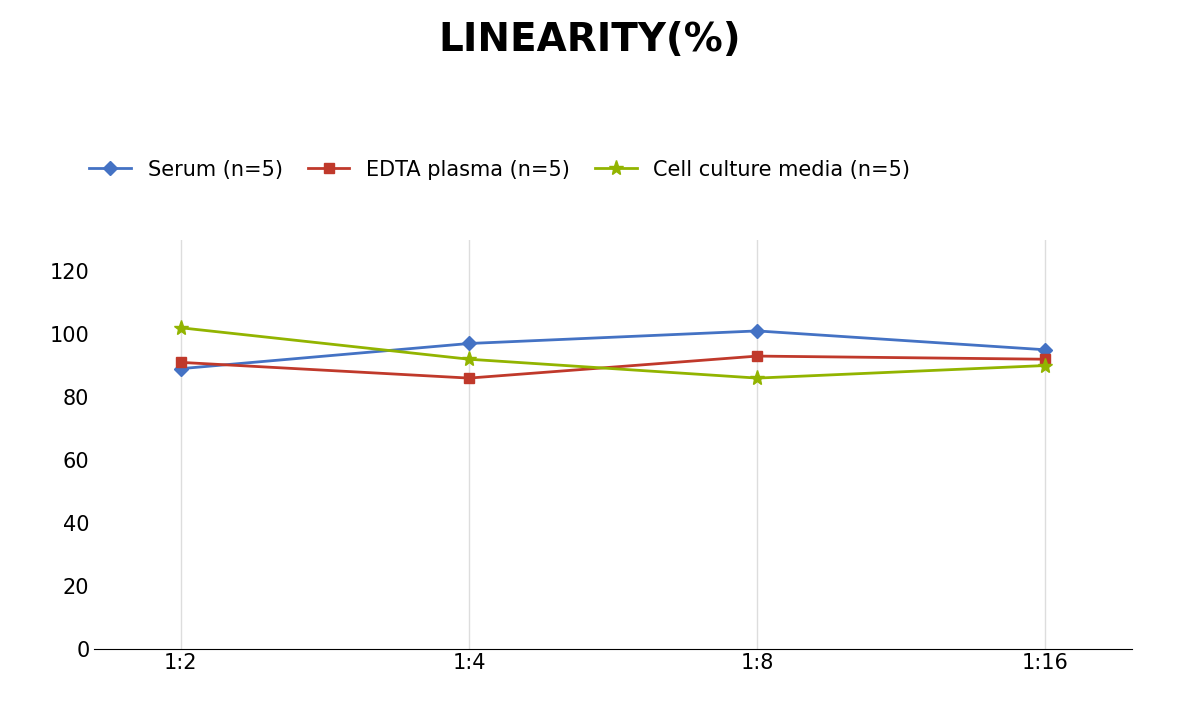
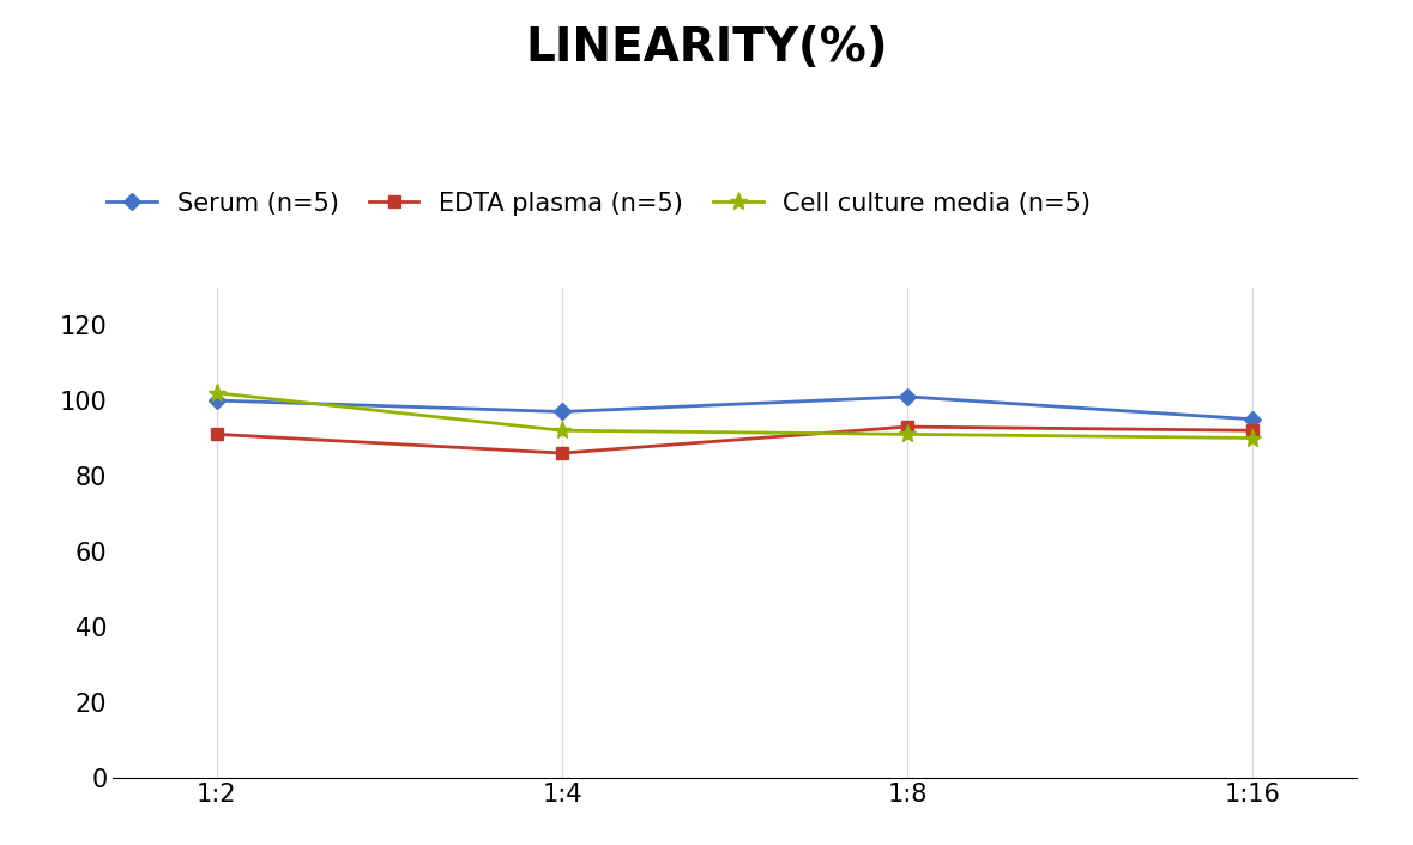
Serum (n=5)/1:2: 89 -> 100
Cell culture media (n=5)/1:8: 86 -> 91
